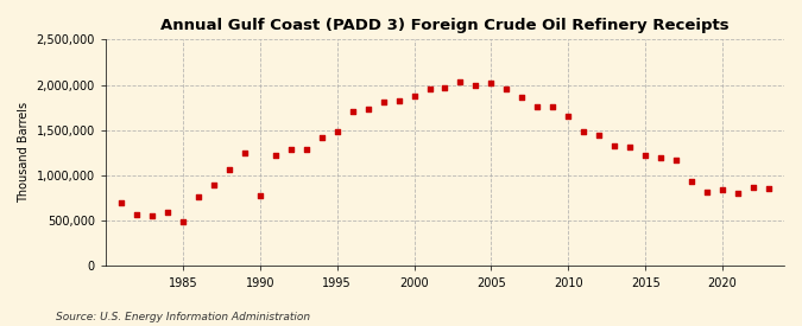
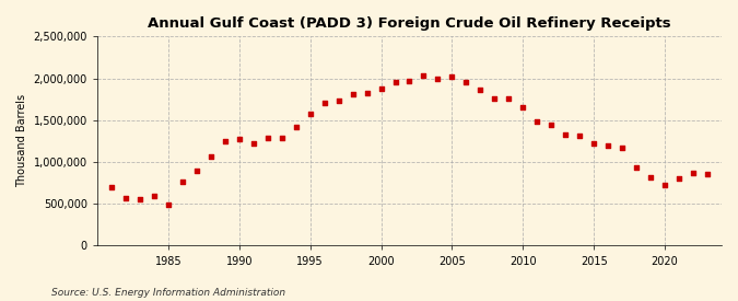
1990: 780,000 -> 1,270,000
1995: 1,480,000 -> 1,570,000
2020: 840,000 -> 720,000
